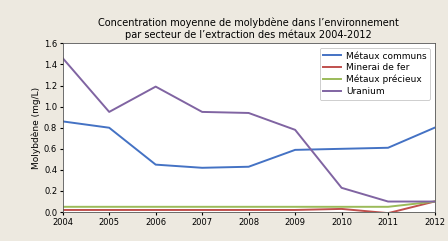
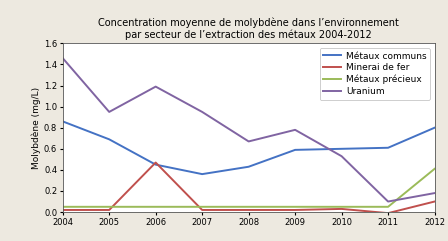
Métaux communs/2005: 0.80 -> 0.69
Minerai de fer/2006: 0.02 -> 0.47
Métaux communs/2007: 0.42 -> 0.36
Uranium/2008: 0.94 -> 0.67
Uranium/2010: 0.23 -> 0.53
Métaux précieux/2012: 0.10 -> 0.41
Uranium/2012: 0.10 -> 0.18
